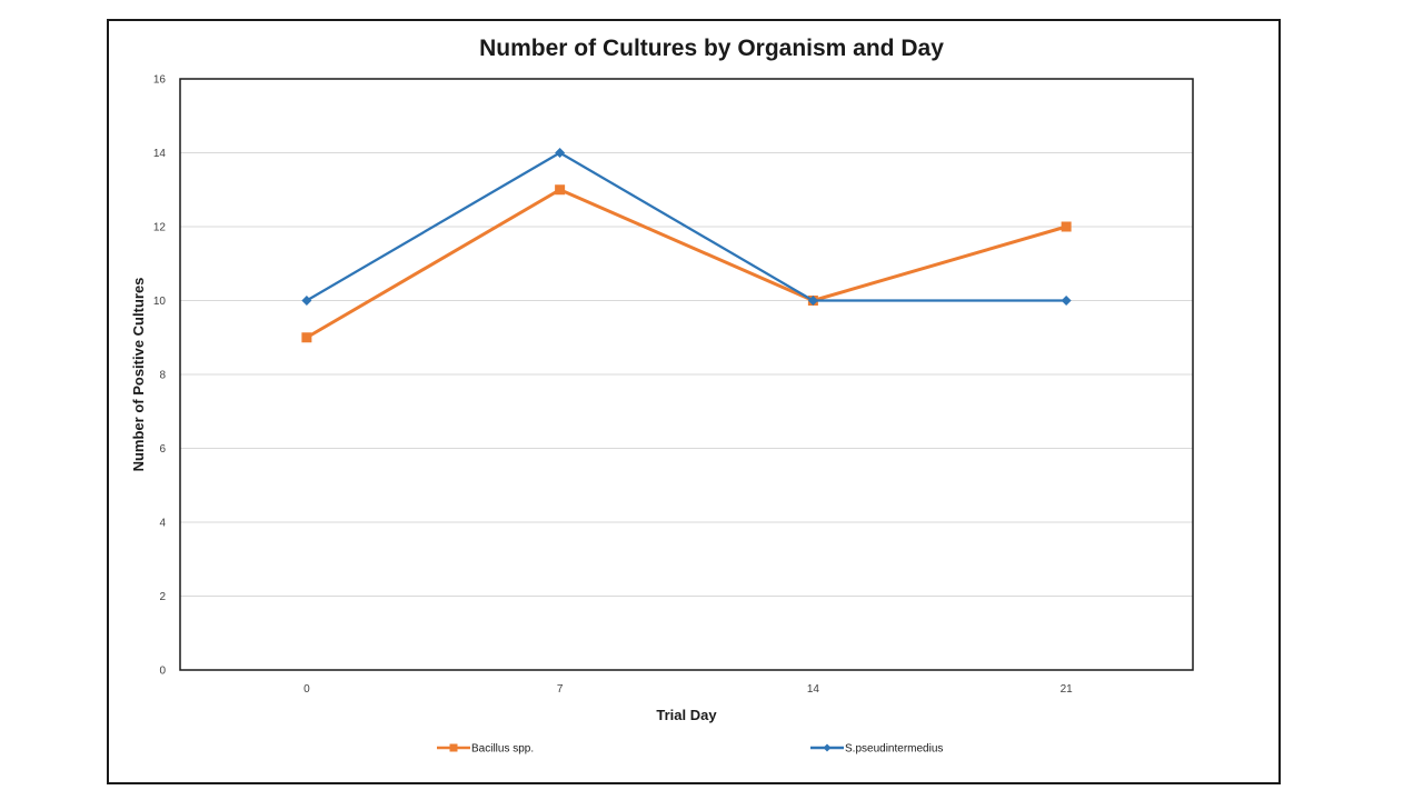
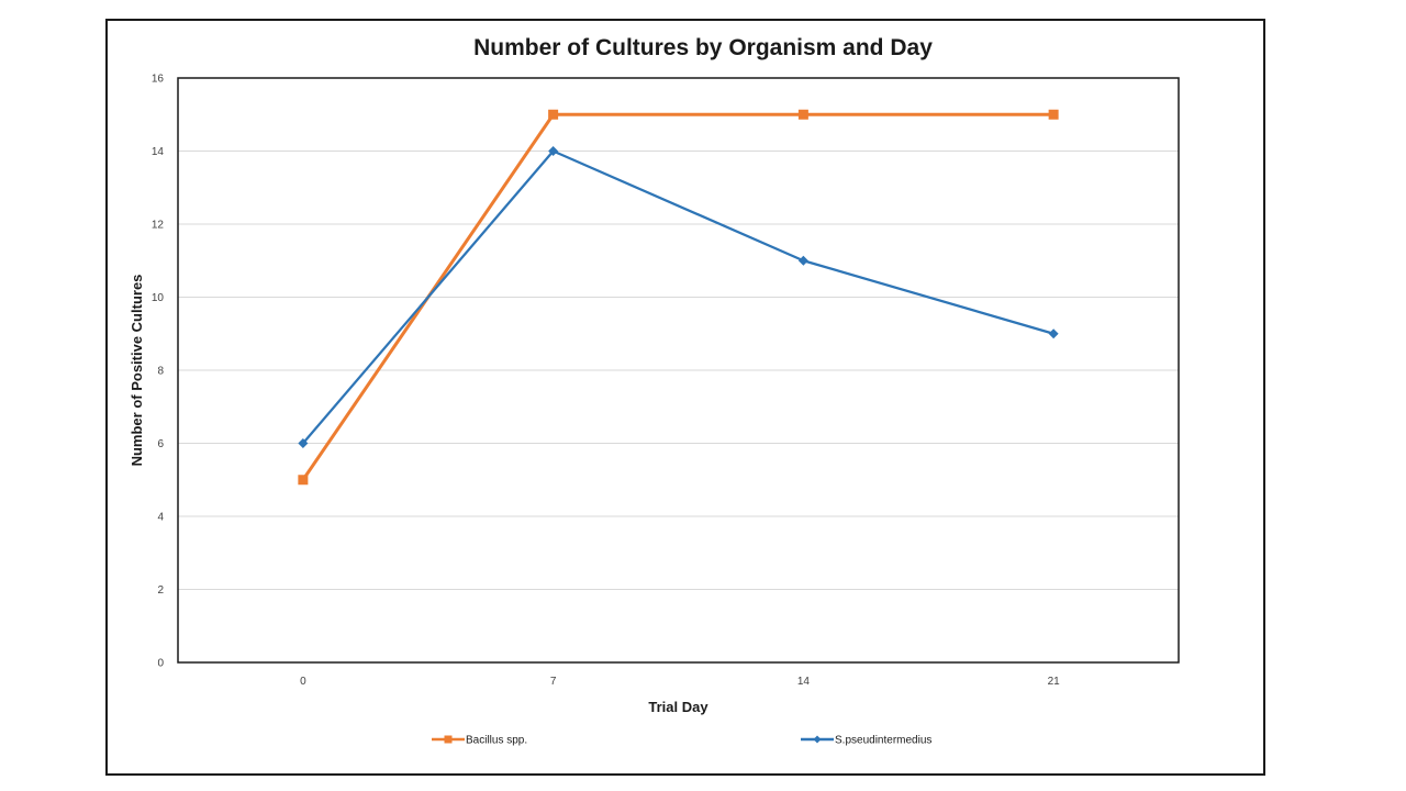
Bacillus spp./0: 9 -> 5
S.pseudintermedius/0: 10 -> 6
Bacillus spp./7: 13 -> 15
Bacillus spp./14: 10 -> 15
S.pseudintermedius/14: 10 -> 11
Bacillus spp./21: 12 -> 15
S.pseudintermedius/21: 10 -> 9
